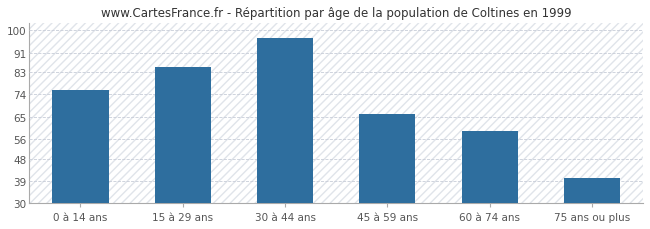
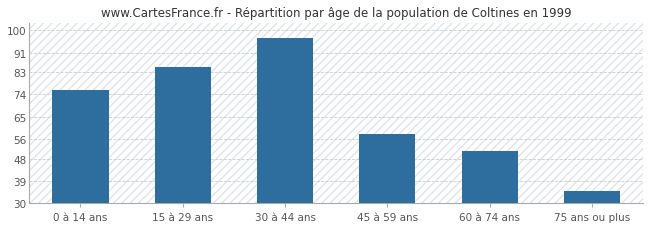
45 à 59 ans: 66 -> 58
60 à 74 ans: 59 -> 51
75 ans ou plus: 40 -> 35
